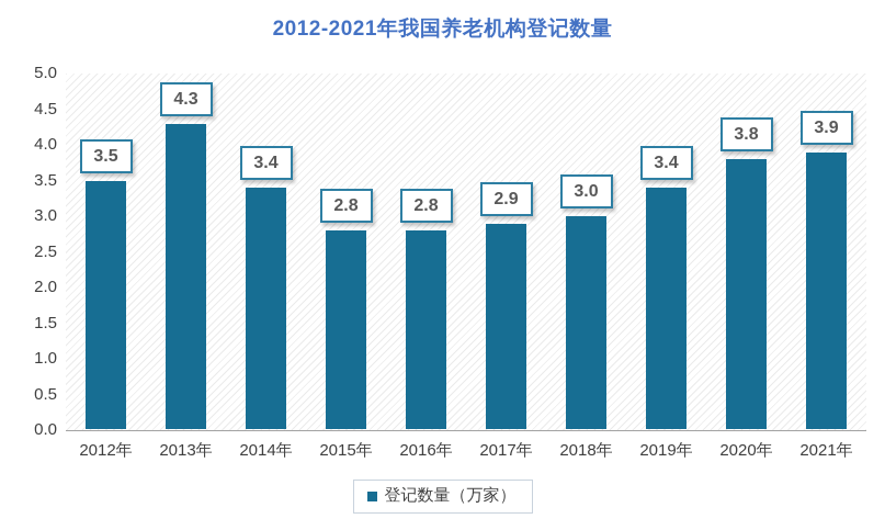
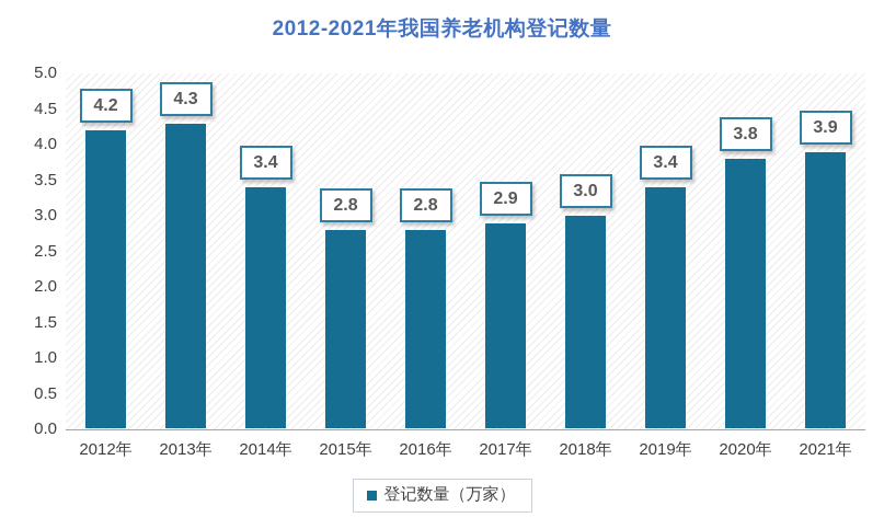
2012年: 3.5 -> 4.2
